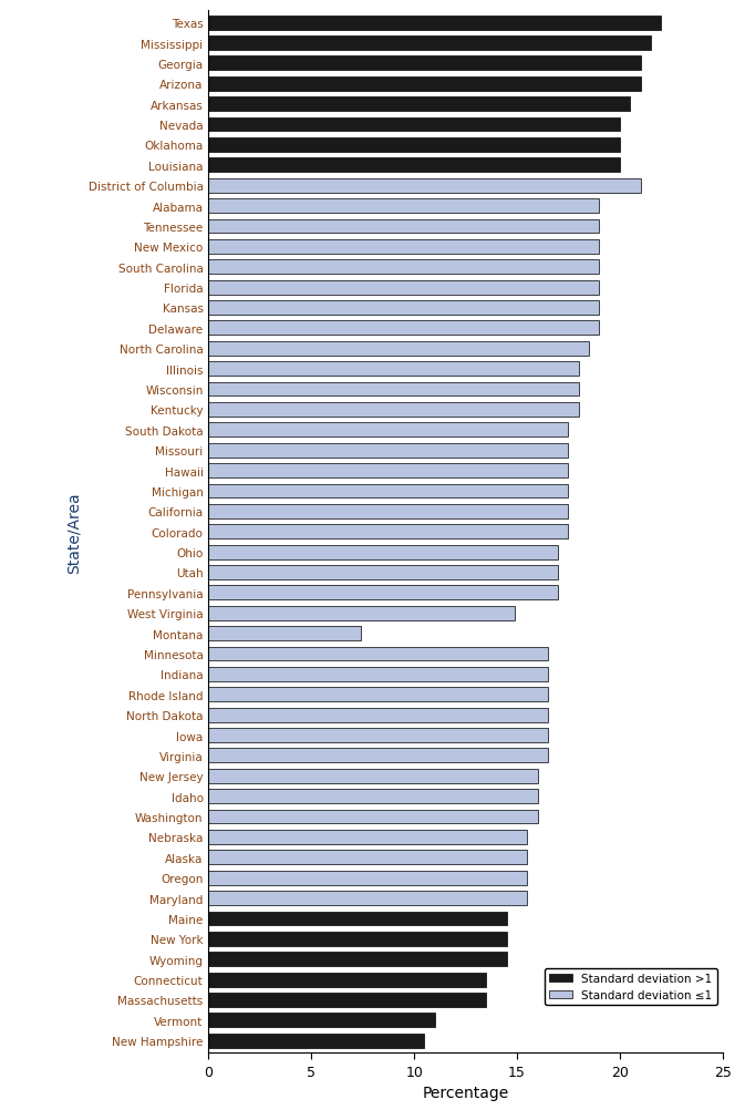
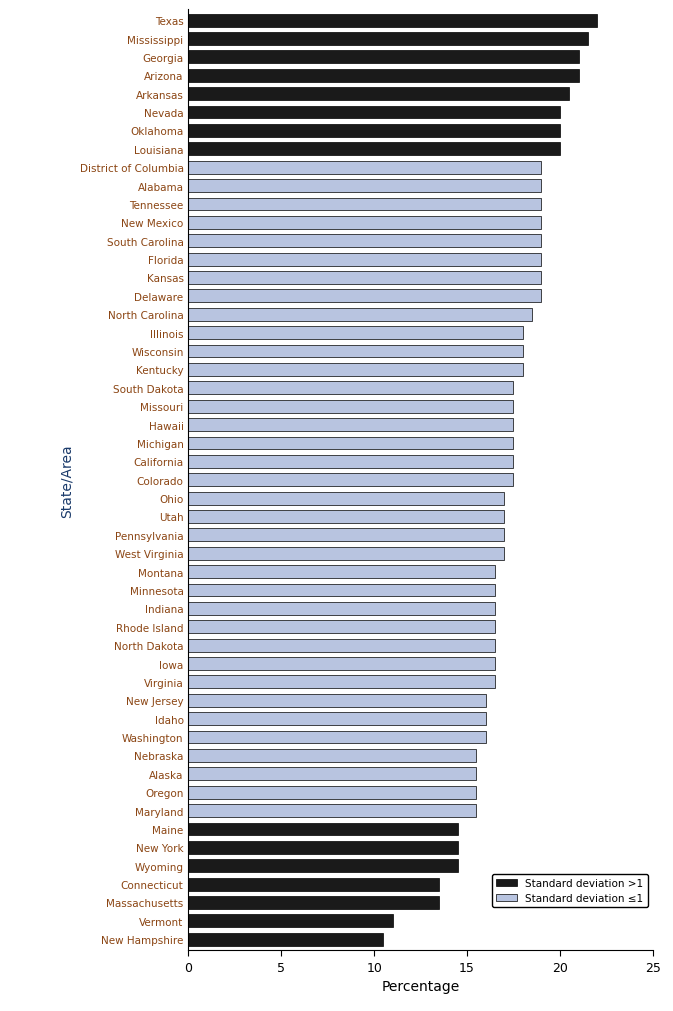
District of Columbia: 21.0 -> 19.0
West Virginia: 14.9 -> 17.0
Montana: 7.4 -> 16.5
